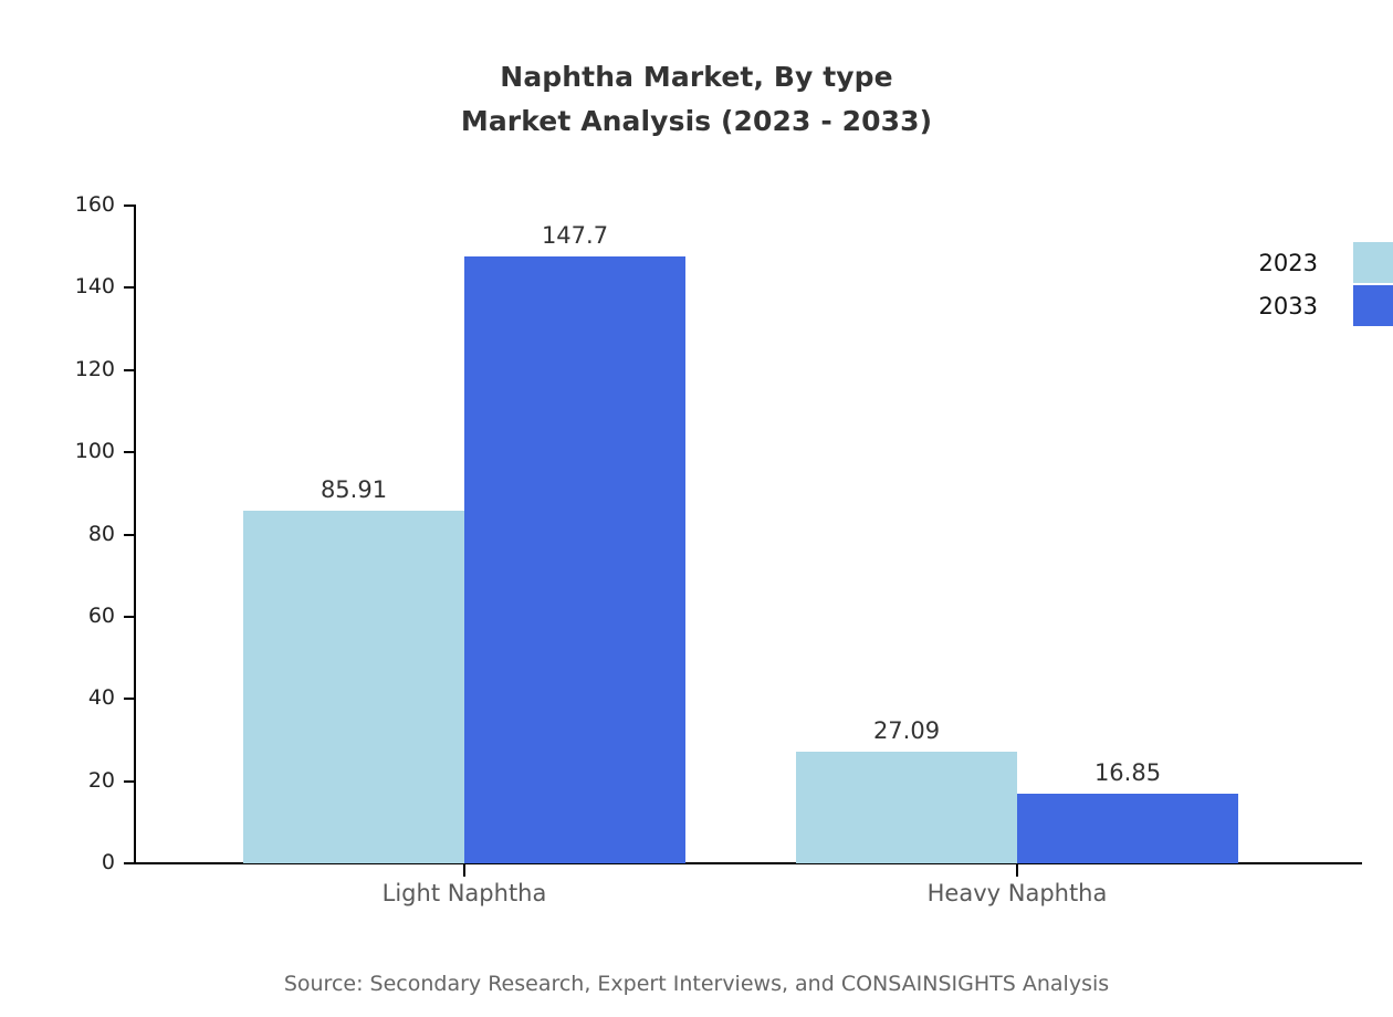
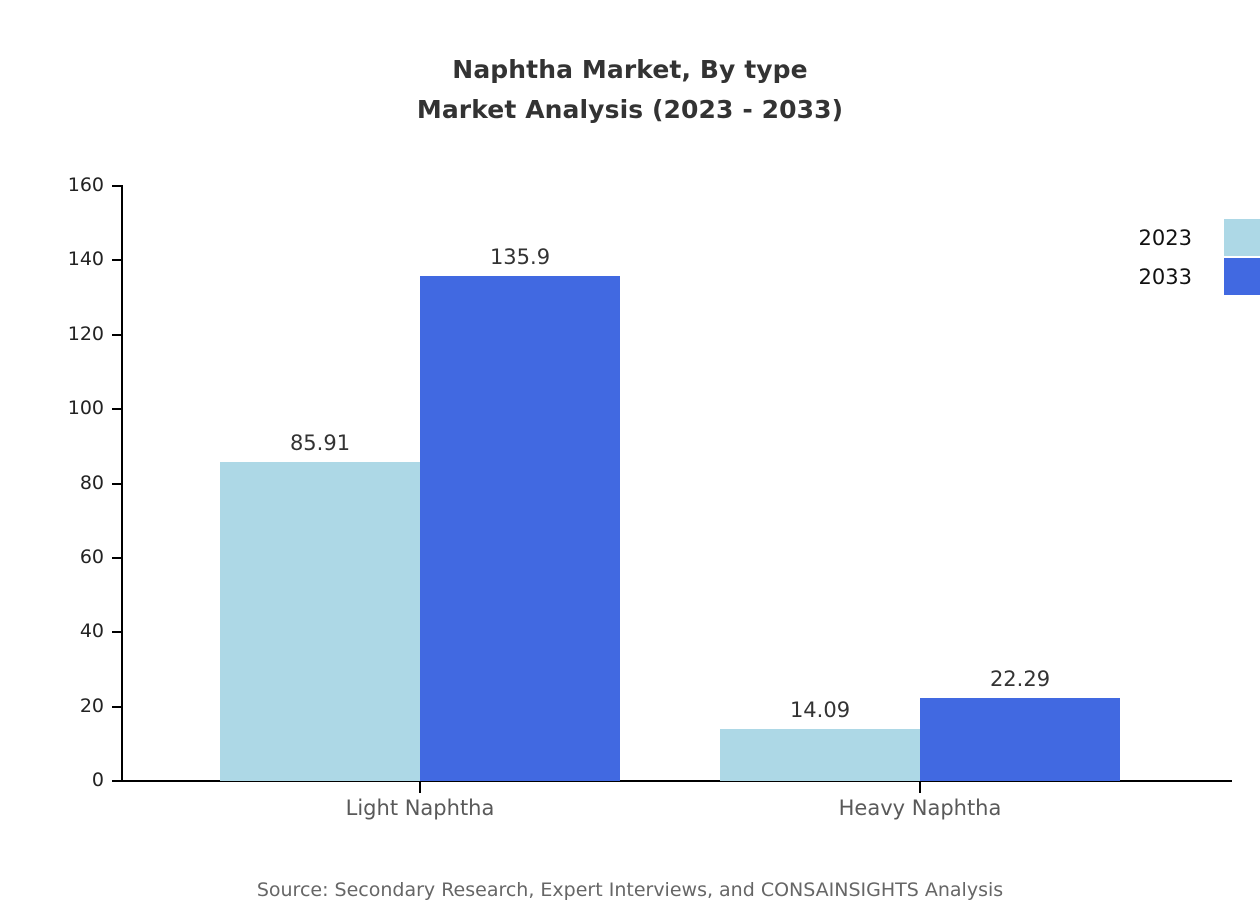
2033/Light Naphtha: 147.7 -> 135.9
2023/Heavy Naphtha: 27.09 -> 14.09
2033/Heavy Naphtha: 16.85 -> 22.29
